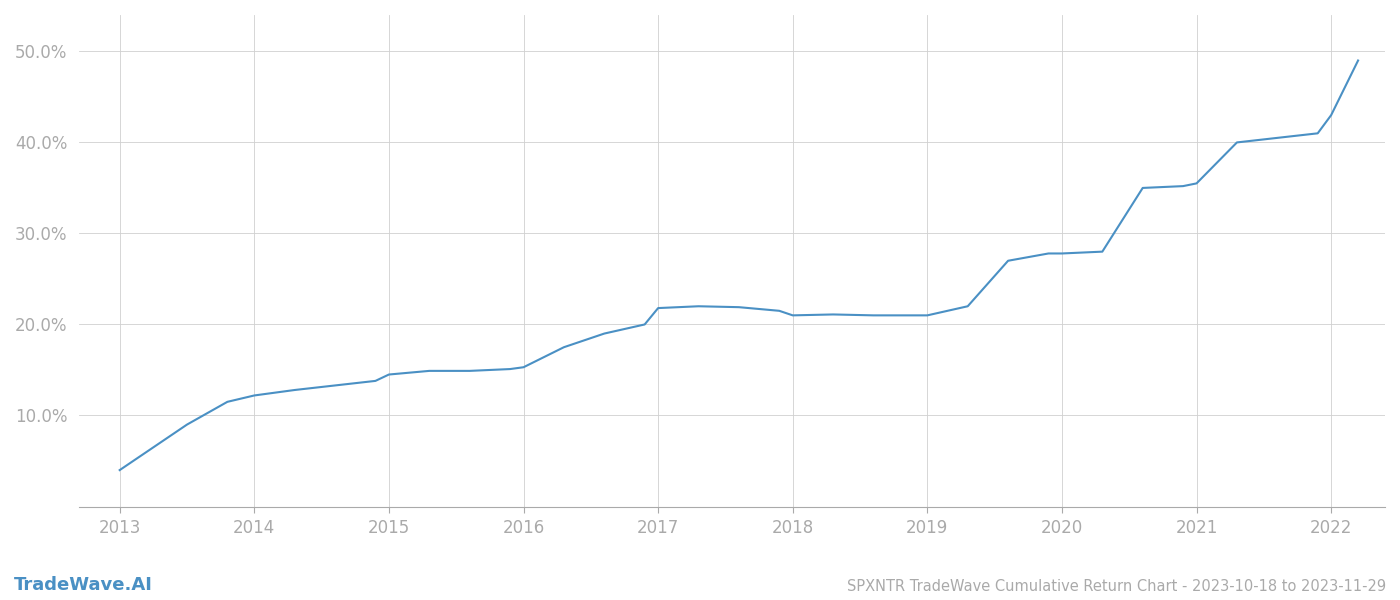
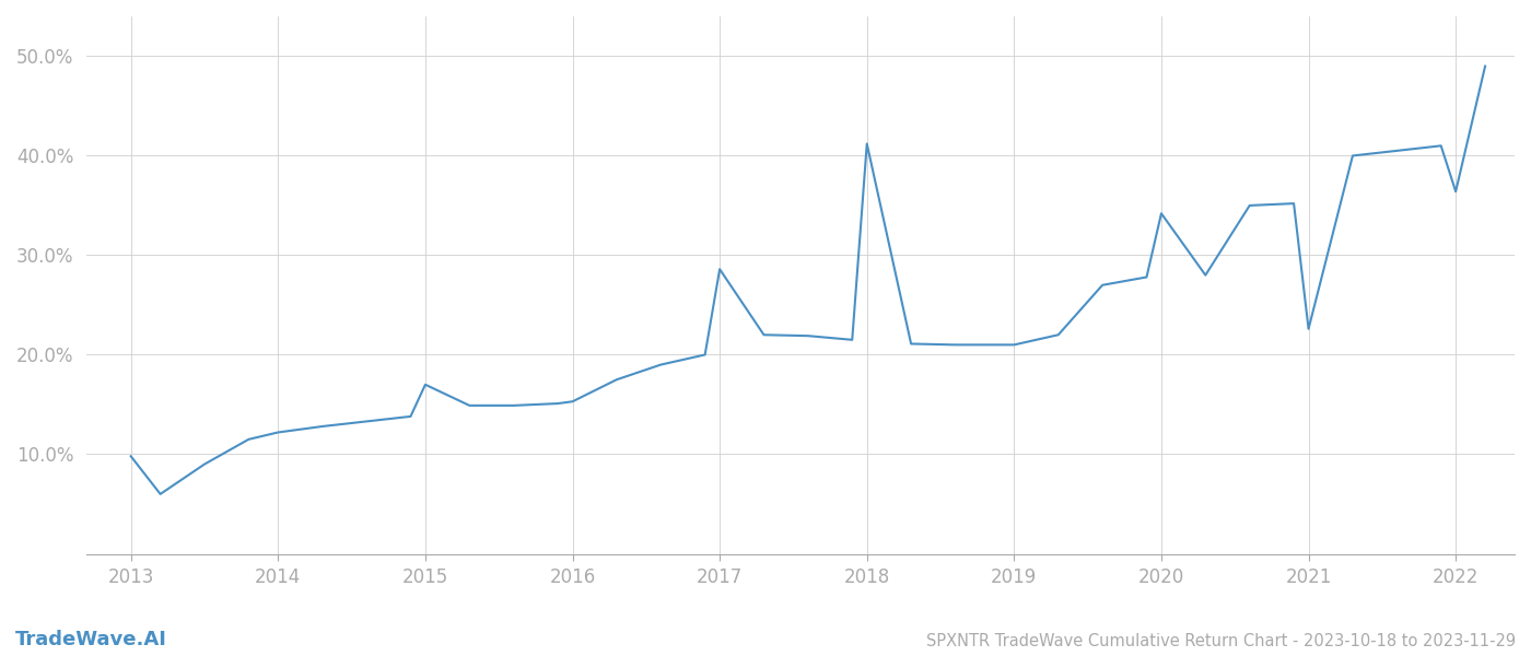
2013: 4.0% -> 9.8%
2015: 14.5% -> 17.0%
2017: 21.8% -> 28.6%
2018: 21.0% -> 41.2%
2020: 27.8% -> 34.2%
2021: 35.5% -> 22.6%
2022: 43.0% -> 36.4%
